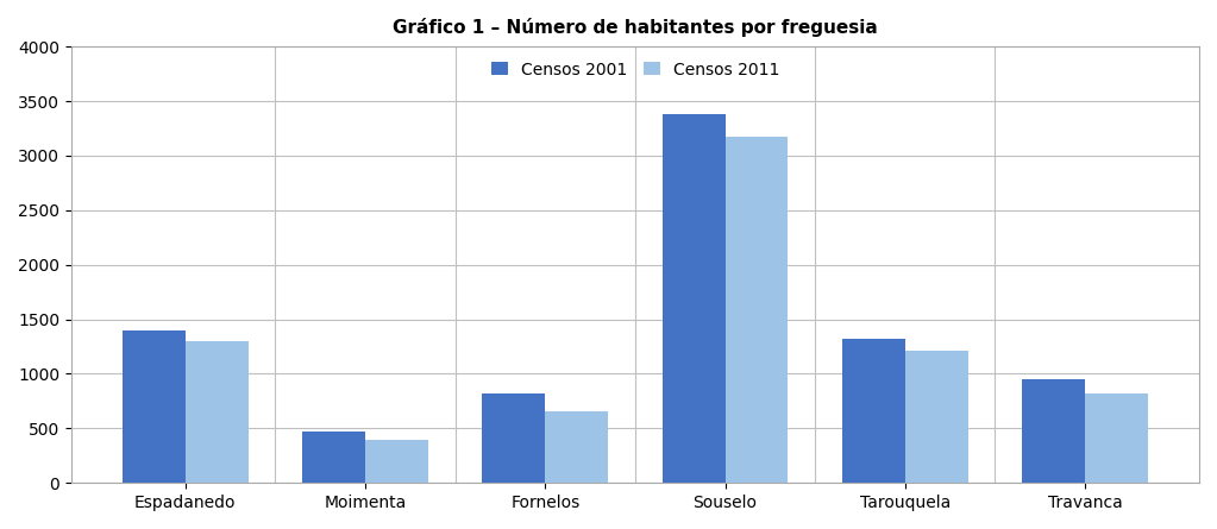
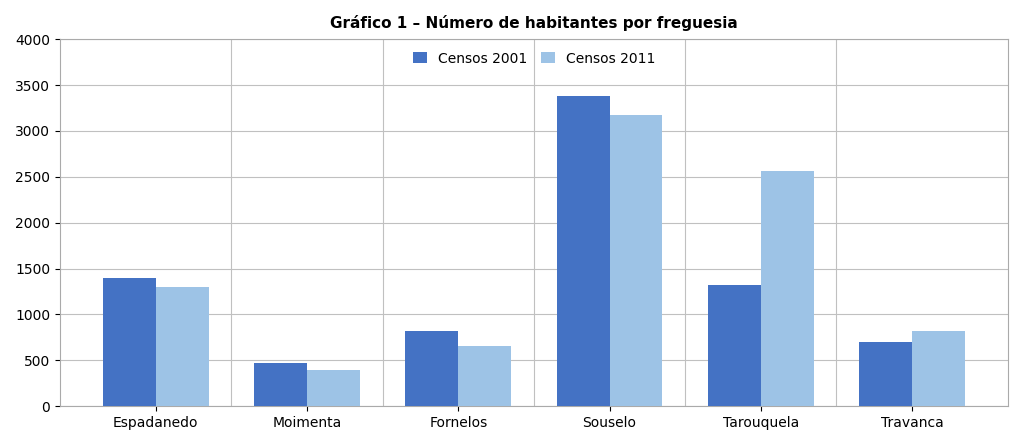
Censos 2011/Tarouquela: 1210 -> 2560
Censos 2001/Travanca: 950 -> 700
